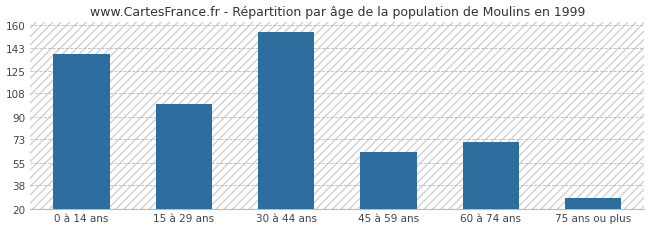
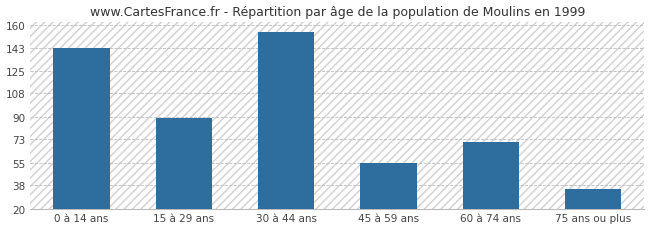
0 à 14 ans: 138 -> 143
15 à 29 ans: 100 -> 89
45 à 59 ans: 63 -> 55
75 ans ou plus: 28 -> 35
